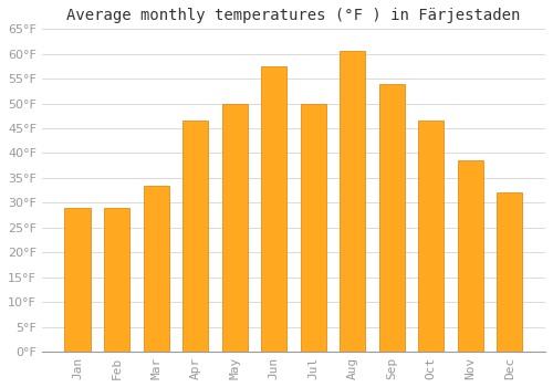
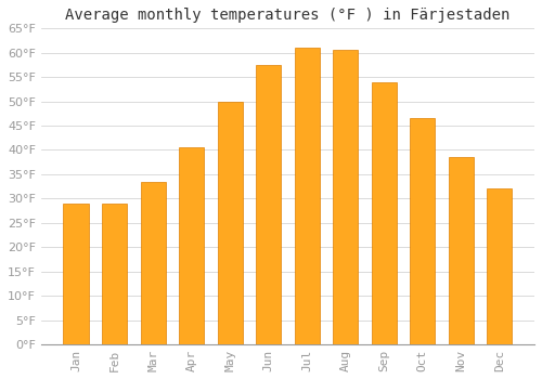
Apr: 46.5°F -> 40.5°F
Jul: 50.0°F -> 61.0°F
